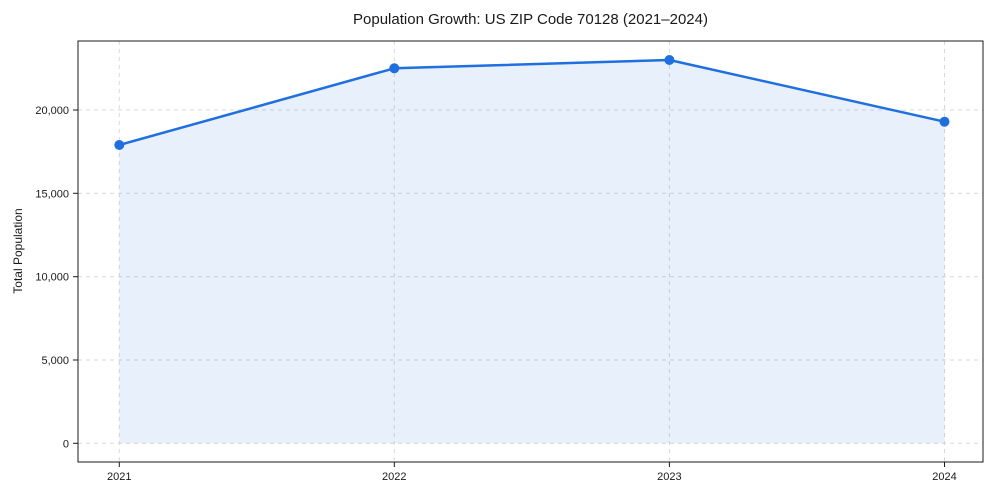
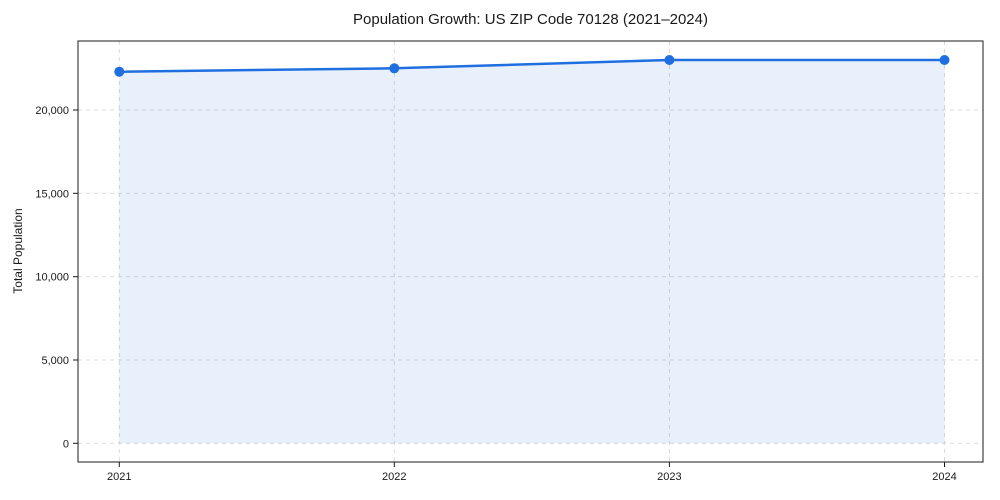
2021: 17900 -> 22300
2024: 19300 -> 23000
